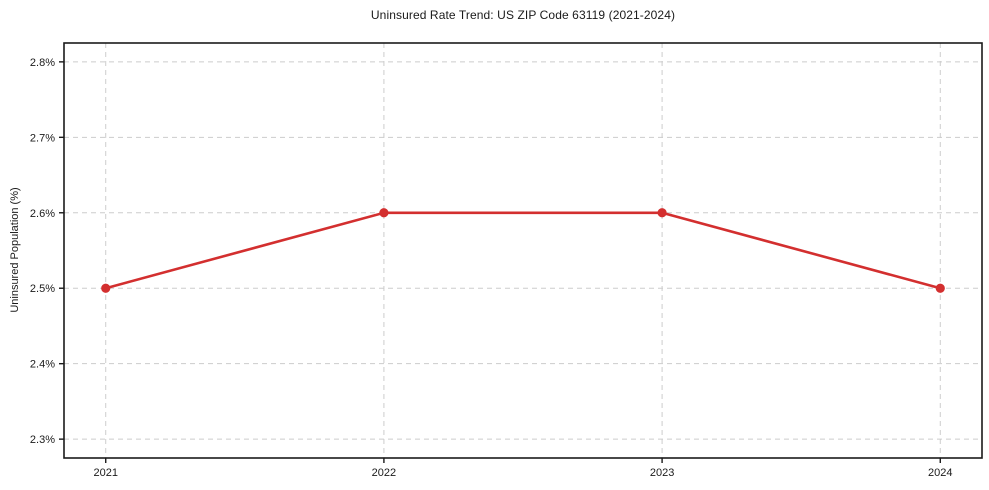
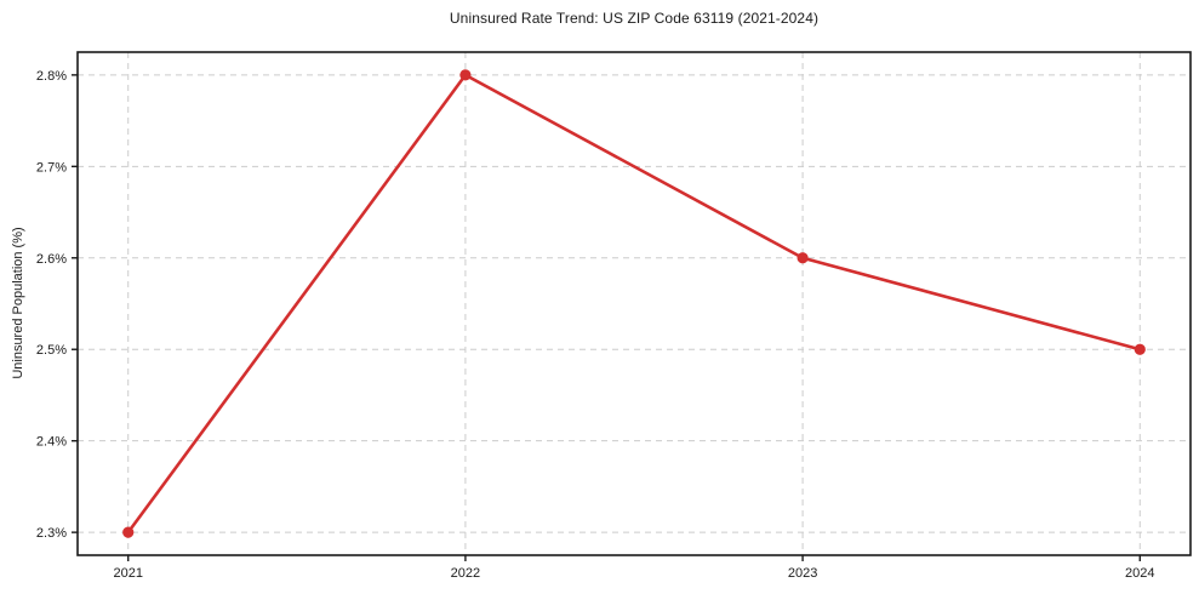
2021: 2.5% -> 2.3%
2022: 2.6% -> 2.8%
